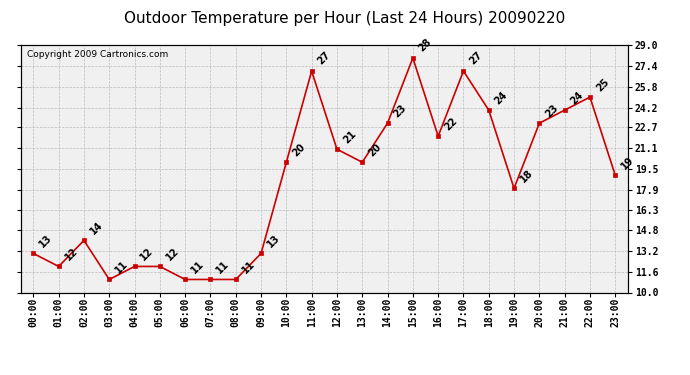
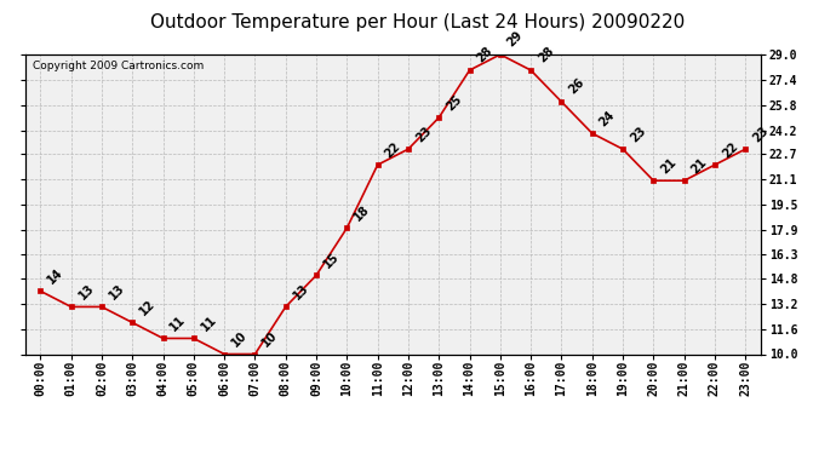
00:00: 13 -> 14
01:00: 12 -> 13
02:00: 14 -> 13
03:00: 11 -> 12
04:00: 12 -> 11
05:00: 12 -> 11
06:00: 11 -> 10
07:00: 11 -> 10
08:00: 11 -> 13
09:00: 13 -> 15
10:00: 20 -> 18
11:00: 27 -> 22
12:00: 21 -> 23
13:00: 20 -> 25
14:00: 23 -> 28
15:00: 28 -> 29
16:00: 22 -> 28
17:00: 27 -> 26
19:00: 18 -> 23
20:00: 23 -> 21
21:00: 24 -> 21
22:00: 25 -> 22
23:00: 19 -> 23
